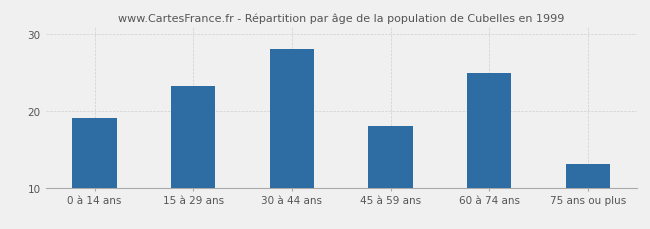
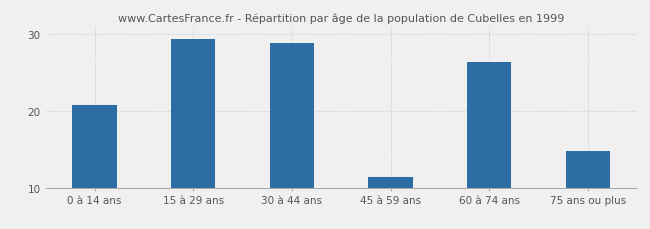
0 à 14 ans: 19.1 -> 20.8
15 à 29 ans: 23.3 -> 29.4
30 à 44 ans: 28.1 -> 28.8
45 à 59 ans: 18.0 -> 11.4
60 à 74 ans: 25.0 -> 26.4
75 ans ou plus: 13.1 -> 14.8
